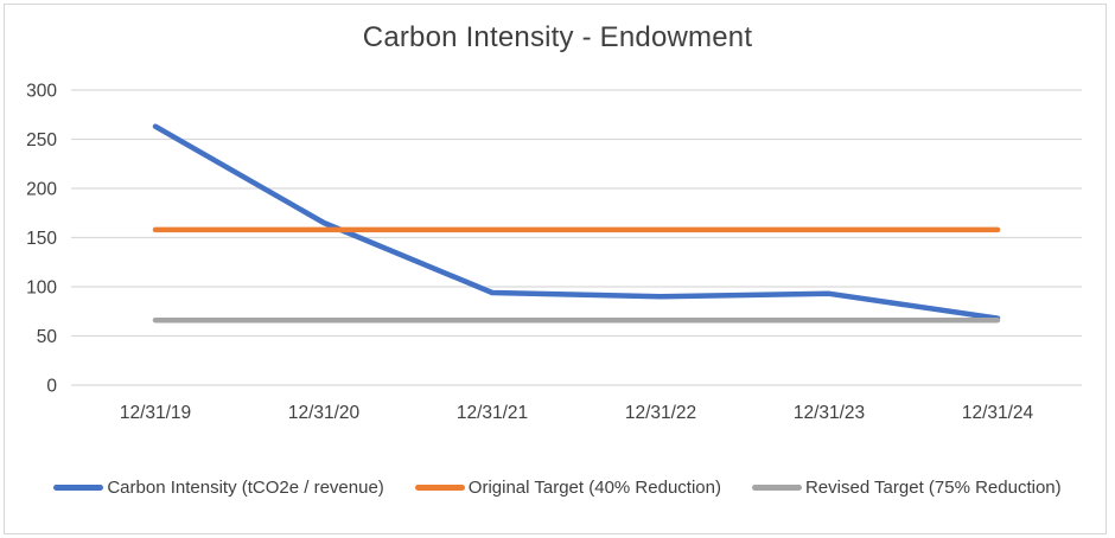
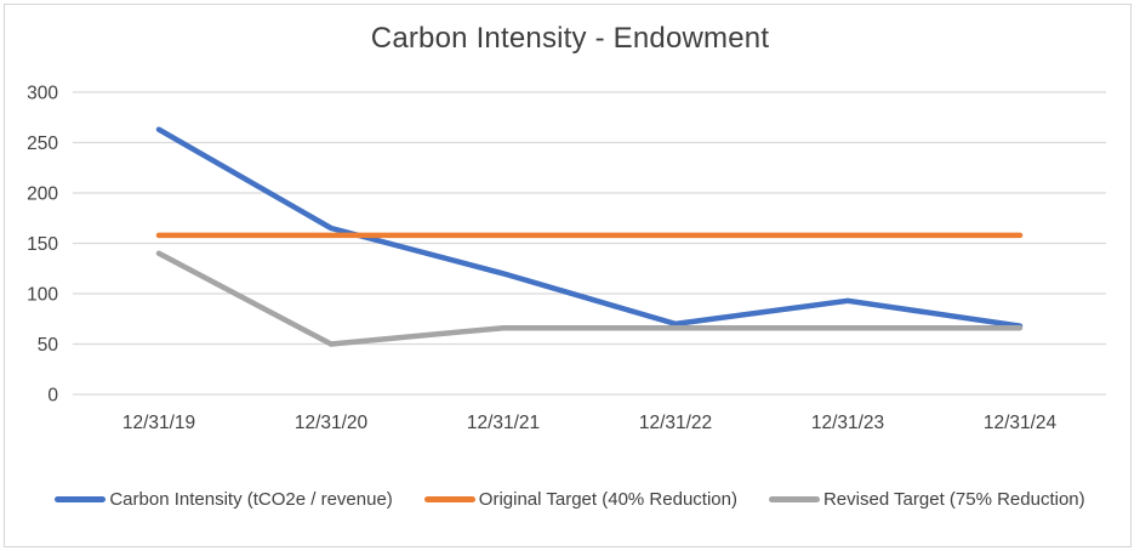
Revised Target (75% Reduction)/12/31/19: 70 -> 140
Revised Target (75% Reduction)/12/31/20: 70 -> 50
Carbon Intensity (tCO2e / revenue)/12/31/21: 90 -> 120
Carbon Intensity (tCO2e / revenue)/12/31/22: 90 -> 70
